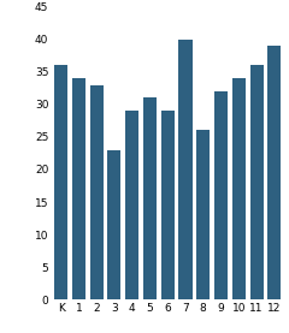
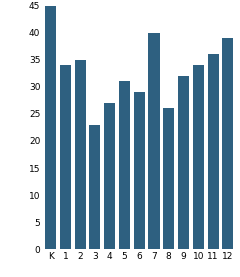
K: 36 -> 45
2: 33 -> 35
4: 29 -> 27
